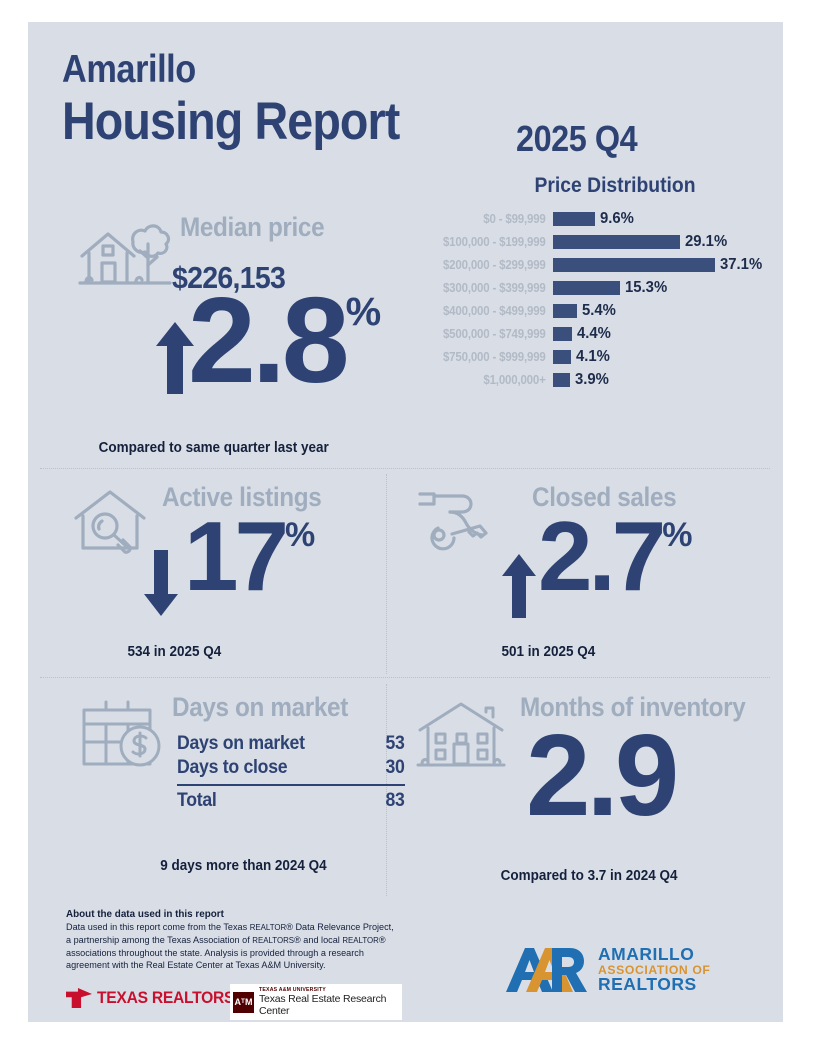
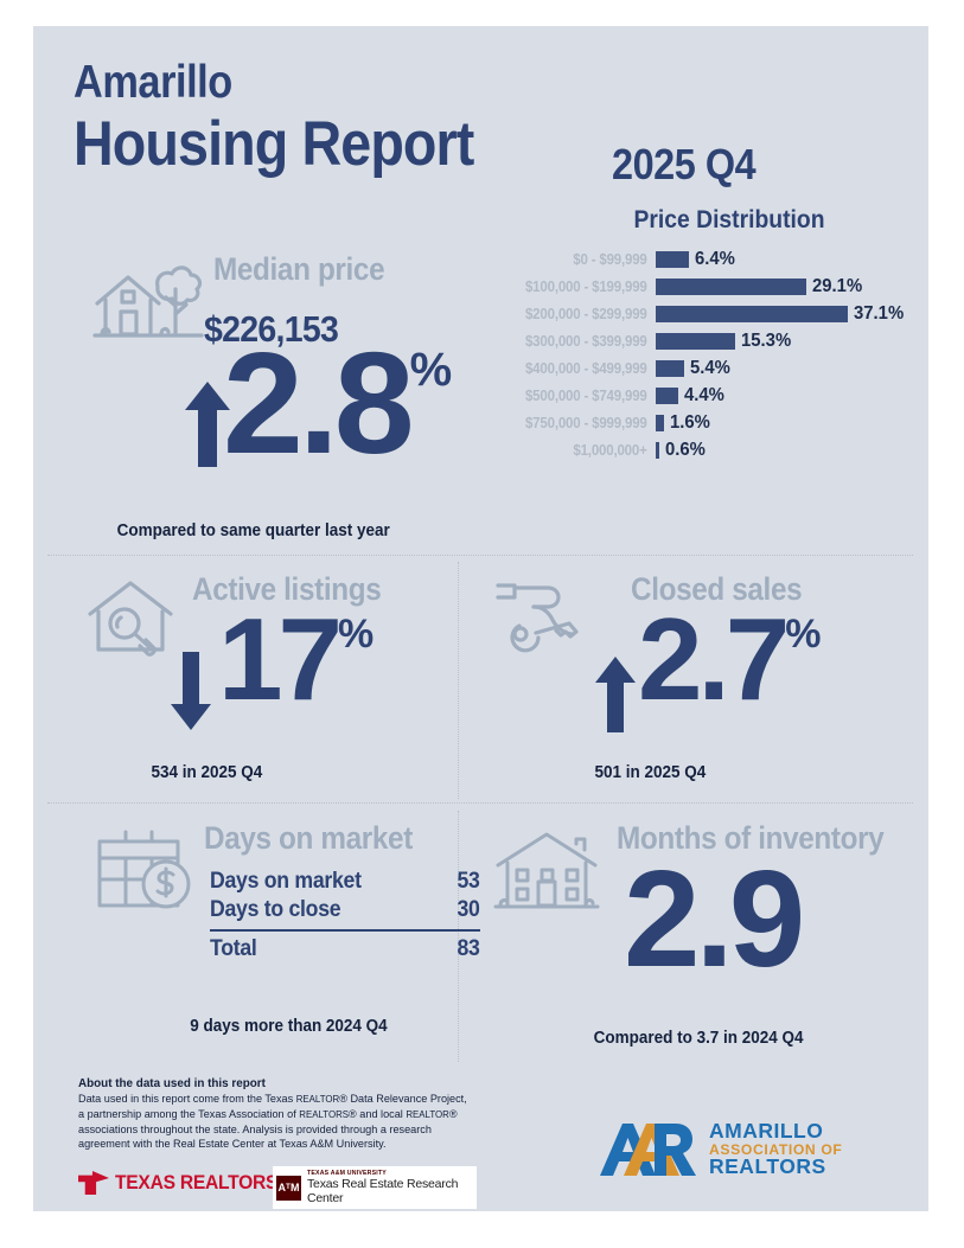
$0 - $99,999: 9.6% -> 6.4%
$750,000 - $999,999: 4.1% -> 1.6%
$1,000,000+: 3.9% -> 0.6%
